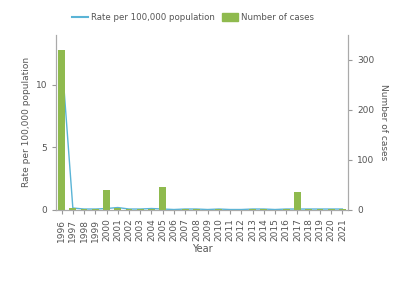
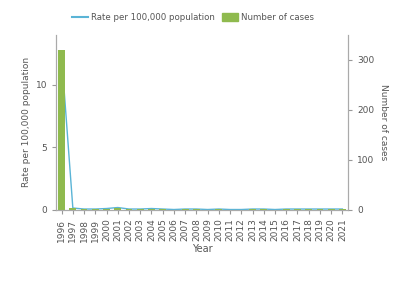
Number of cases/2000: 40 -> 2
Number of cases/2005: 45 -> 1
Number of cases/2017: 35 -> 1
